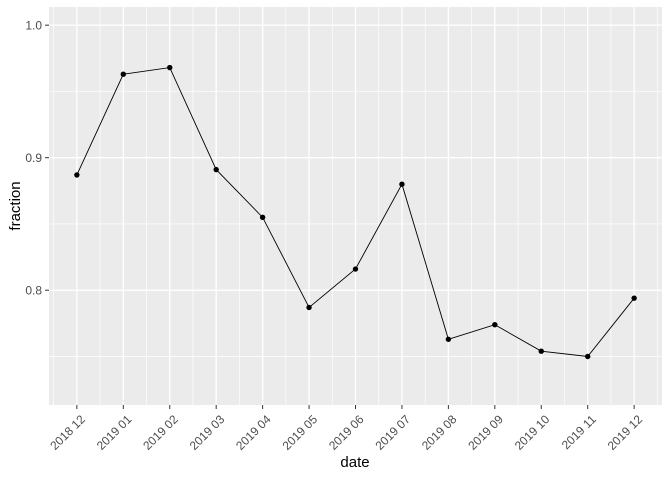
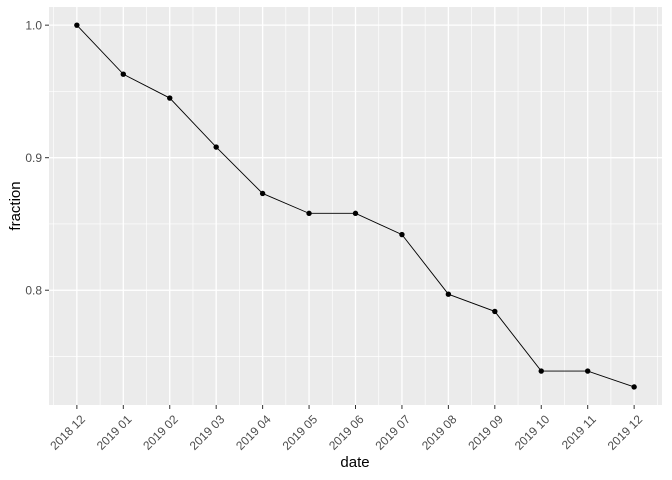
2018 12: 0.887 -> 1.000
2019 02: 0.968 -> 0.945
2019 03: 0.891 -> 0.908
2019 04: 0.855 -> 0.873
2019 05: 0.787 -> 0.858
2019 06: 0.816 -> 0.858
2019 07: 0.880 -> 0.842
2019 08: 0.763 -> 0.797
2019 09: 0.774 -> 0.784
2019 10: 0.754 -> 0.739
2019 11: 0.750 -> 0.739
2019 12: 0.794 -> 0.727
